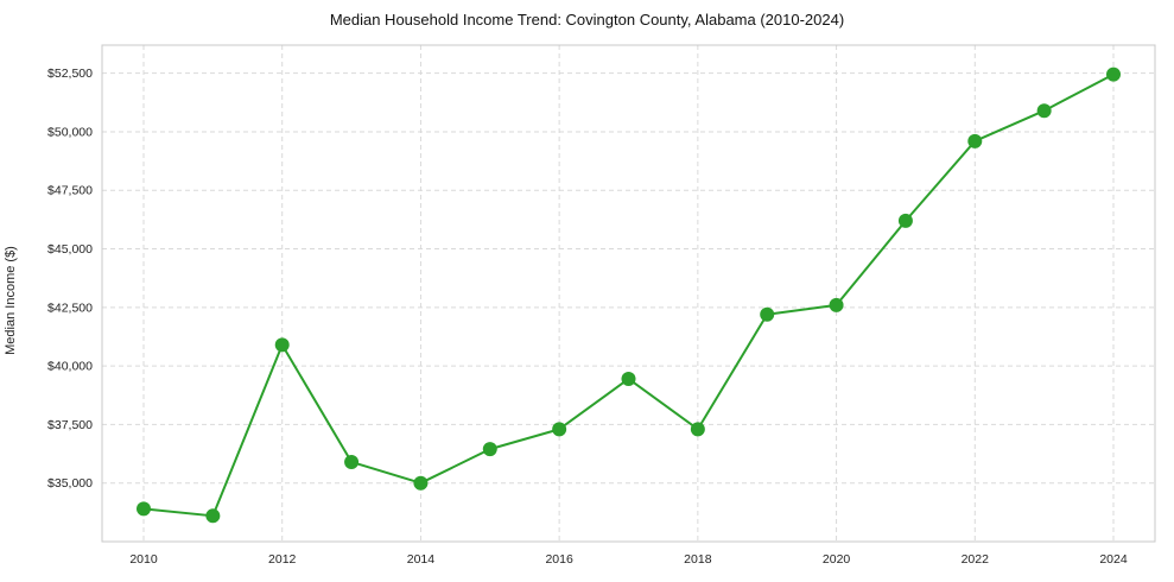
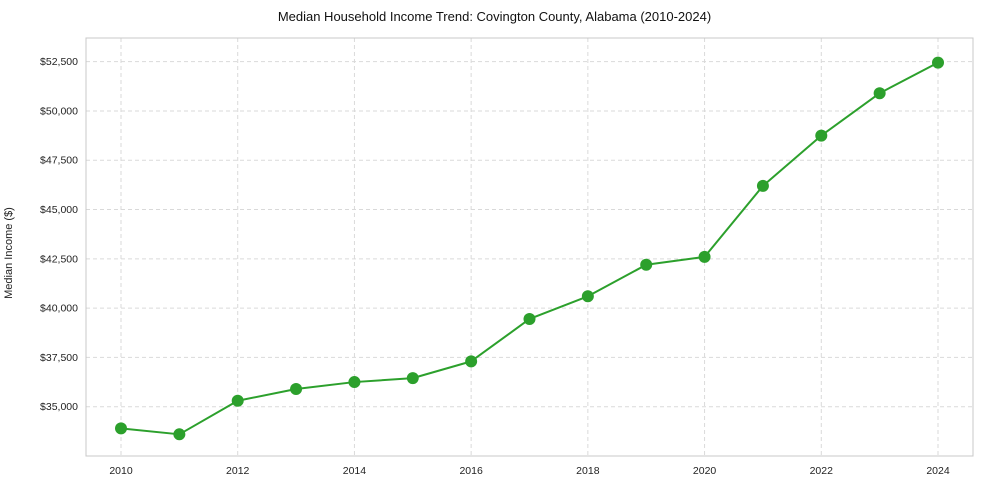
2012: $40900 -> $35300
2014: $35000 -> $36200
2018: $37300 -> $40600
2022: $49600 -> $48800
